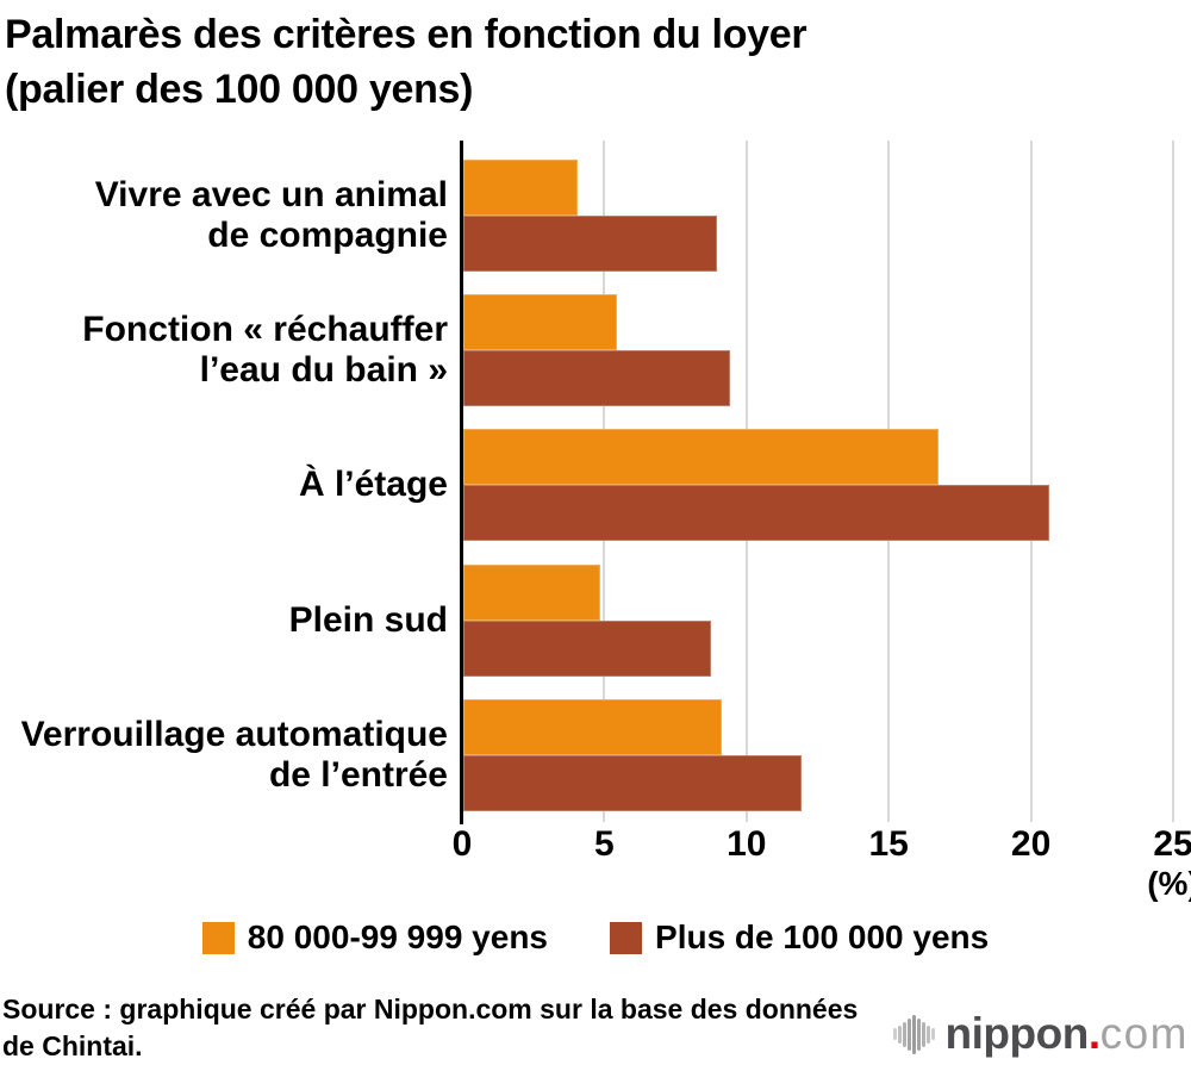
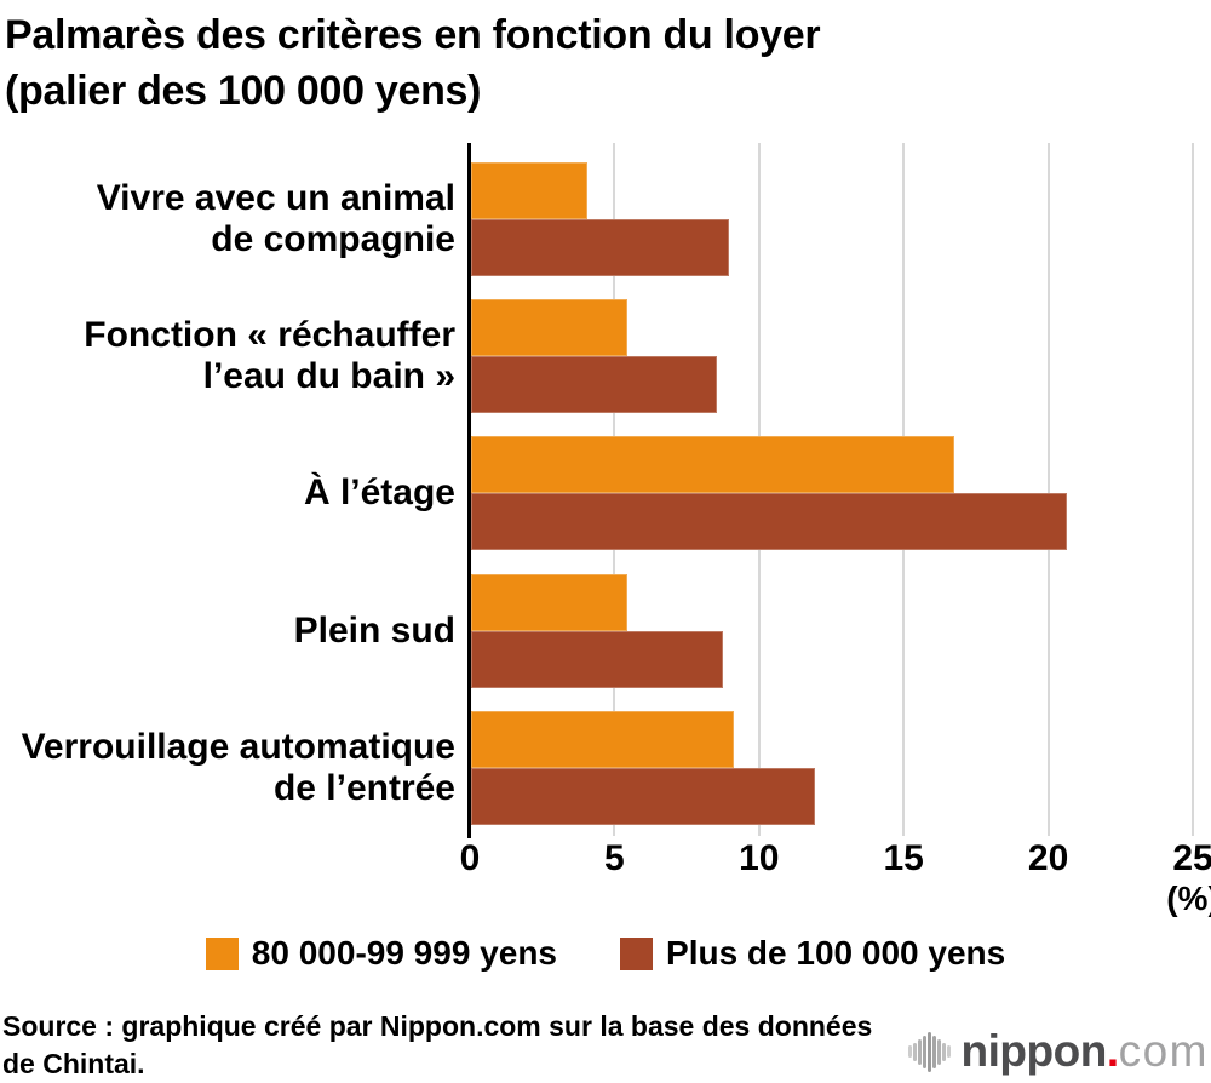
Plus de 100 000 yens/Fonction « réchauffer l’eau du bain »: 9.4 -> 8.5
80 000-99 999 yens/Plein sud: 4.8 -> 5.4
